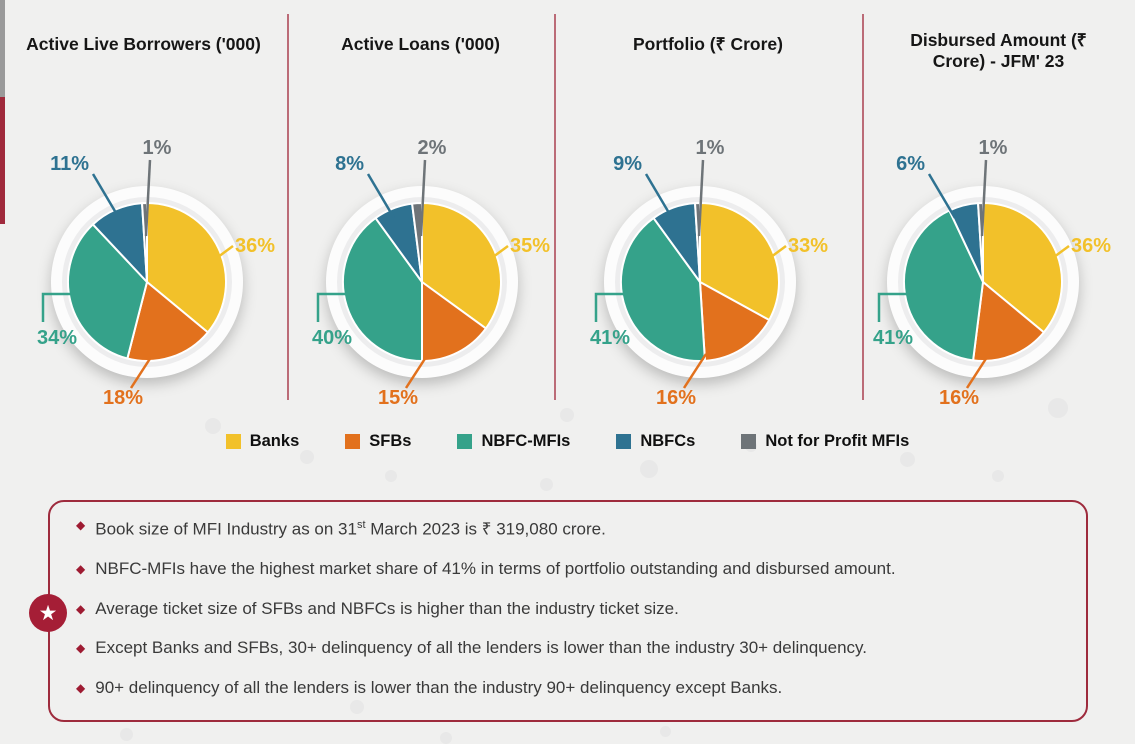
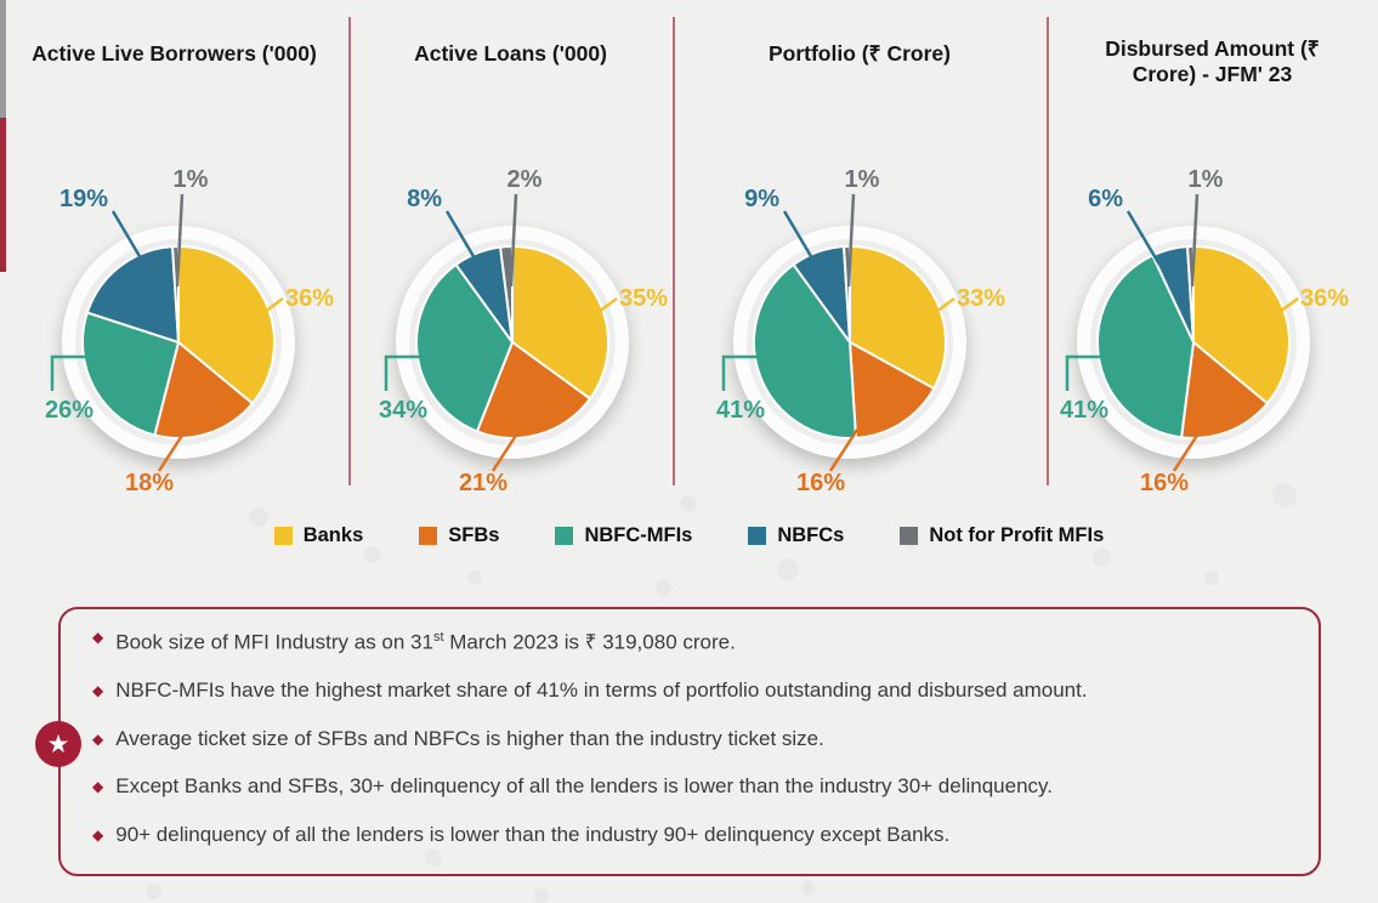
Active Live Borrowers ('000)/NBFC-MFIs: 34% -> 26%
Active Live Borrowers ('000)/NBFCs: 11% -> 19%
Active Loans ('000)/SFBs: 15% -> 21%
Active Loans ('000)/NBFC-MFIs: 40% -> 34%
